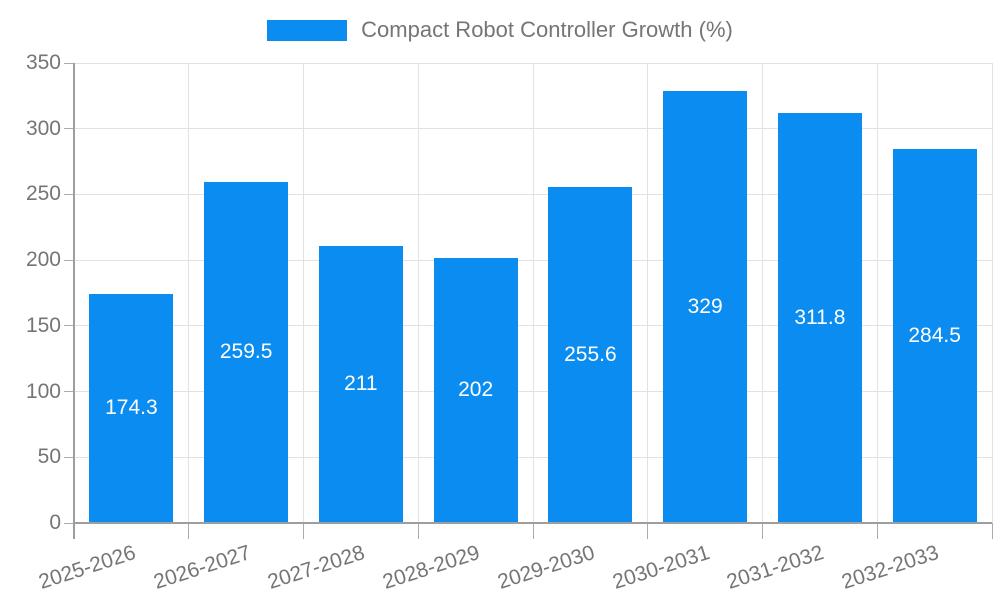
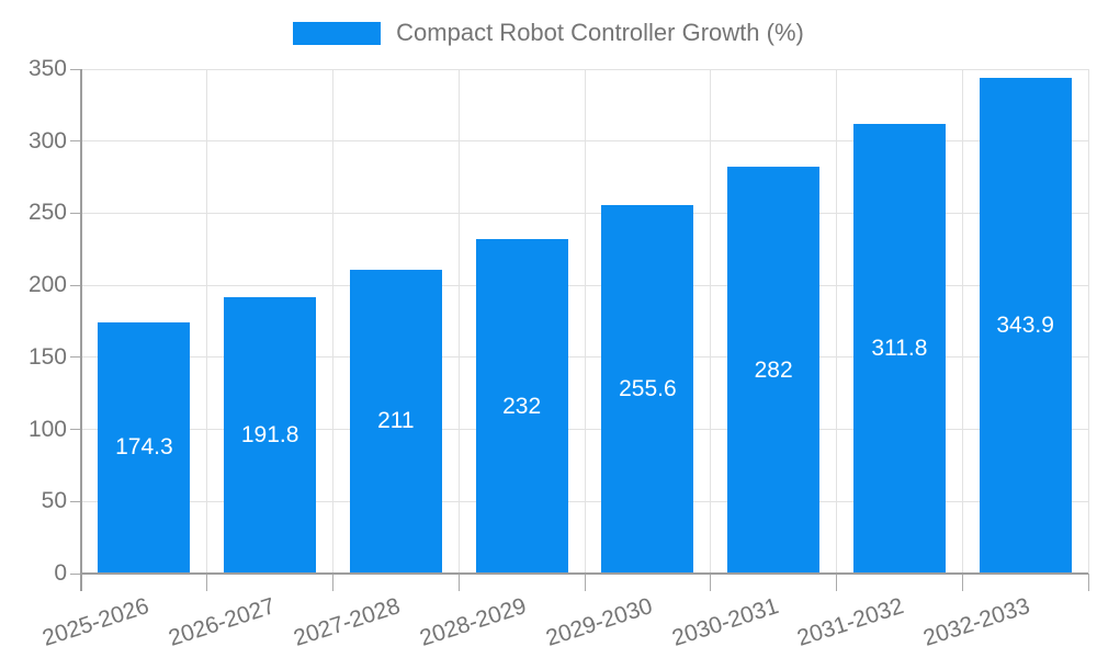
2026-2027: 259.5 -> 191.8
2028-2029: 202 -> 232
2030-2031: 329 -> 282
2032-2033: 284.5 -> 343.9
